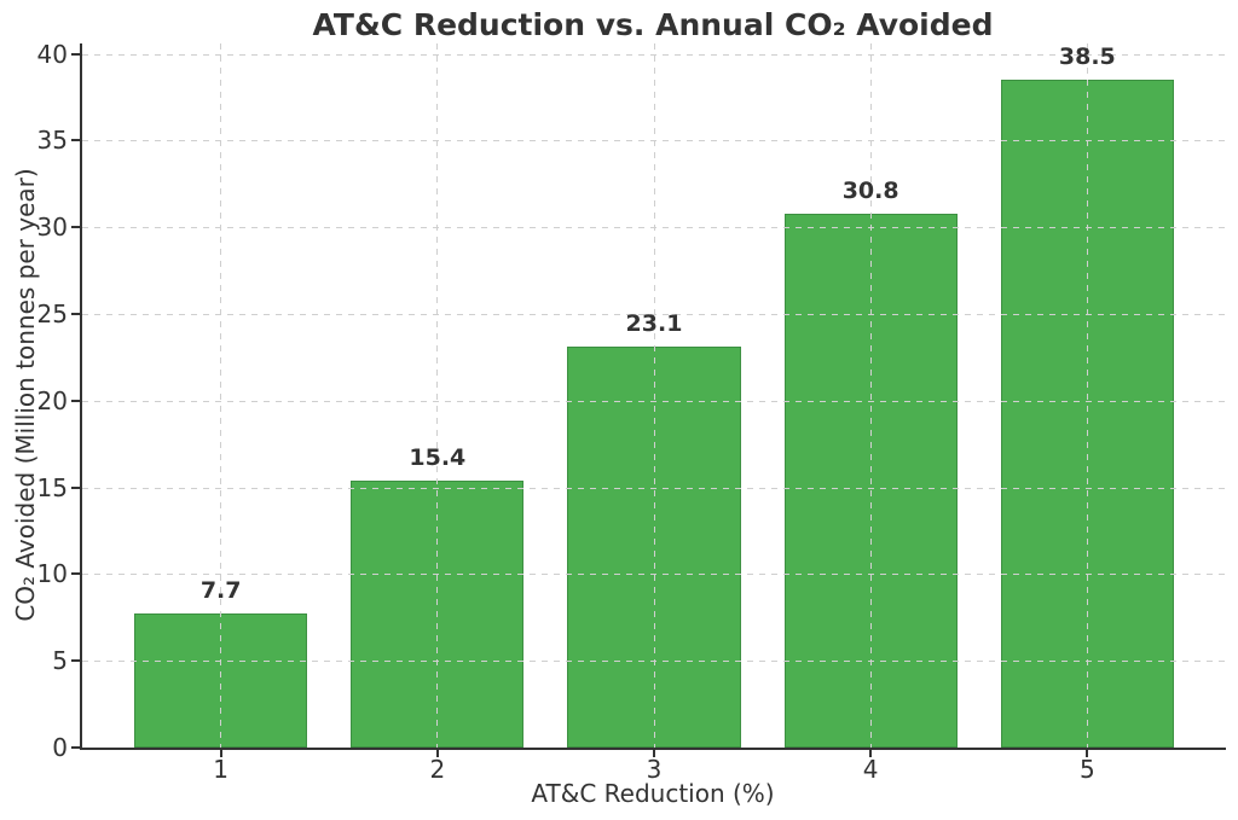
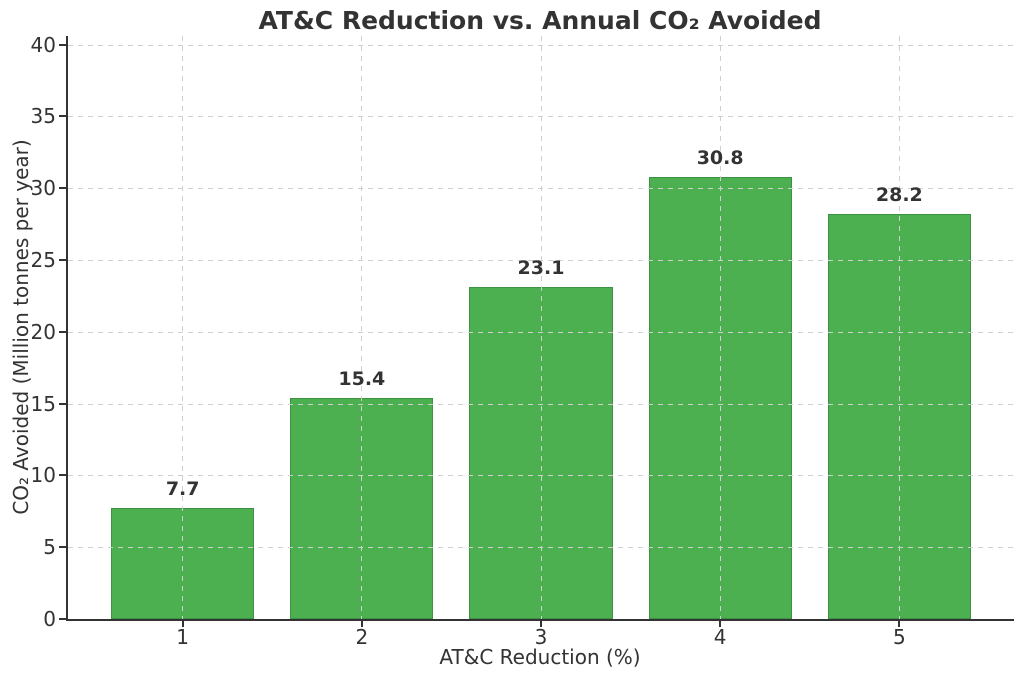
5: 38.5 -> 28.2
